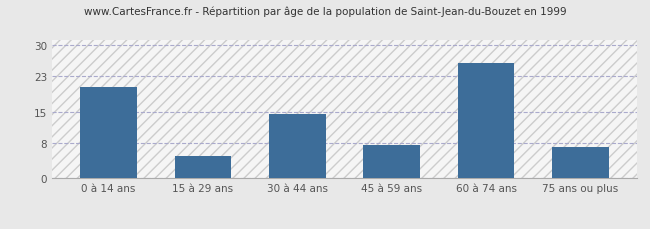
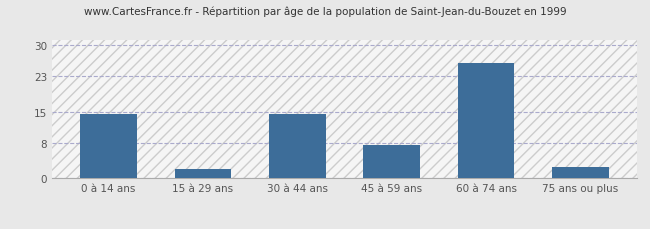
0 à 14 ans: 20.5 -> 14.5
15 à 29 ans: 5.0 -> 2.0
75 ans ou plus: 7.0 -> 2.5
